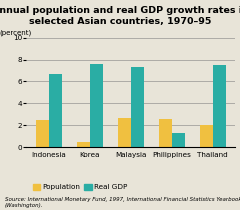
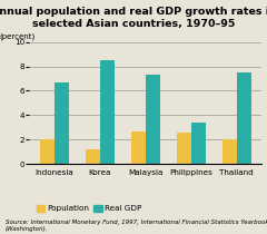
Population/Indonesia: 2.5 -> 2.0
Population/Korea: 0.5 -> 1.2
Real GDP/Korea: 7.6 -> 8.5
Real GDP/Philippines: 1.3 -> 3.4
